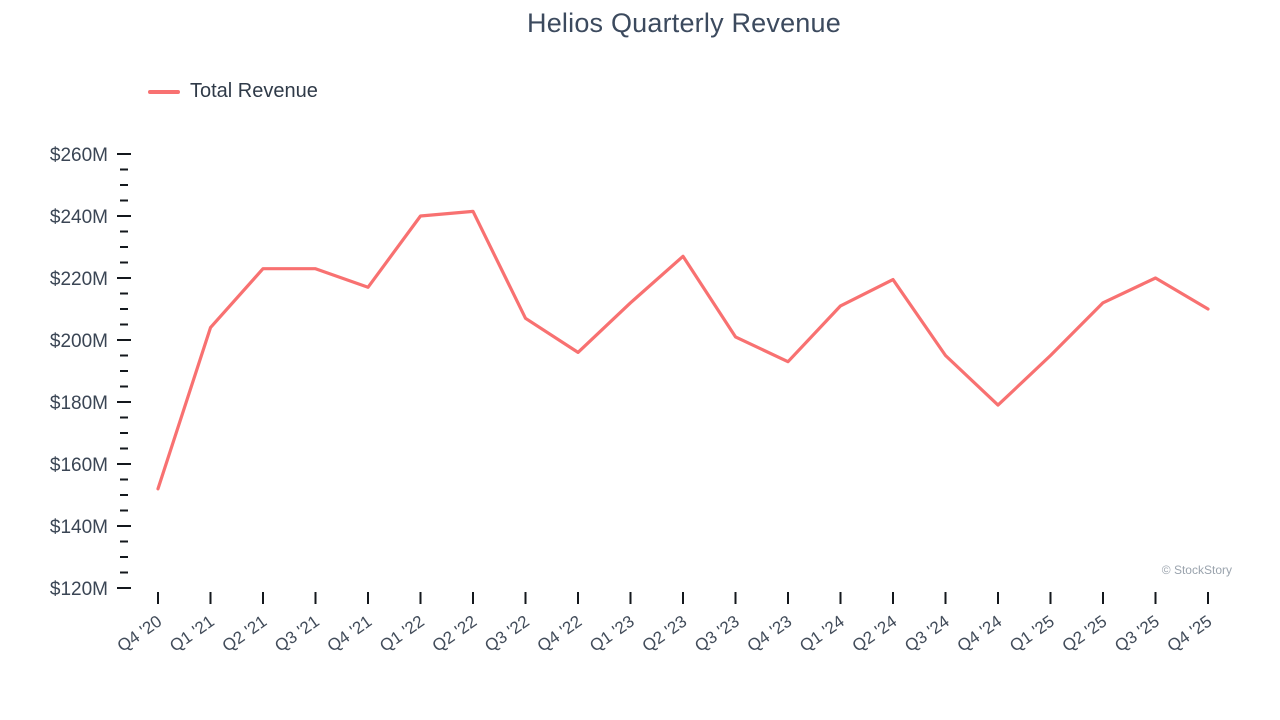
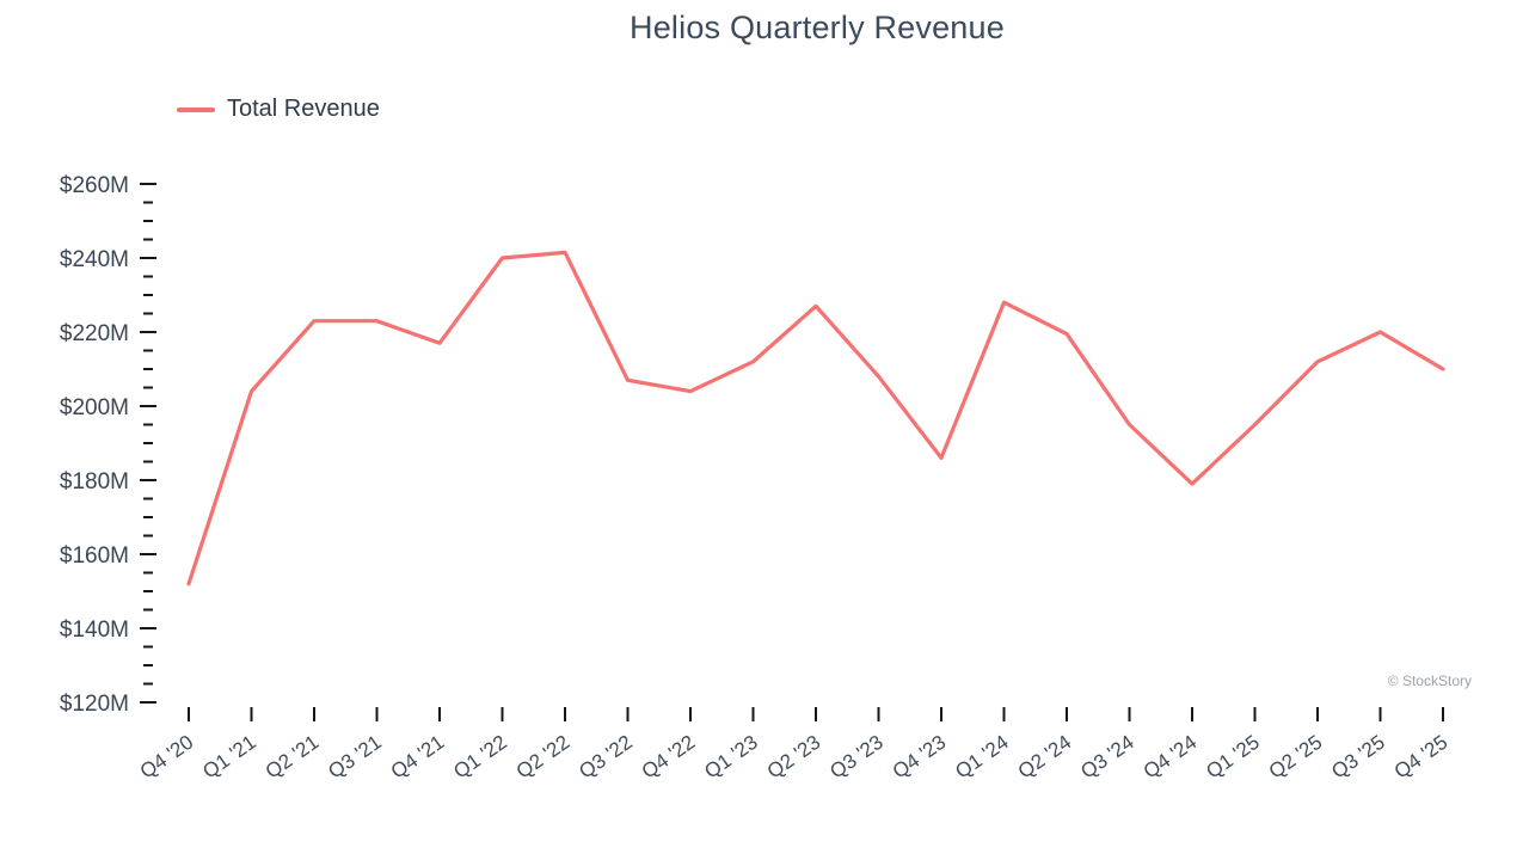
Q4 '22: $196M -> $204M
Q3 '23: $201M -> $208M
Q4 '23: $193M -> $186M
Q1 '24: $211M -> $228M
